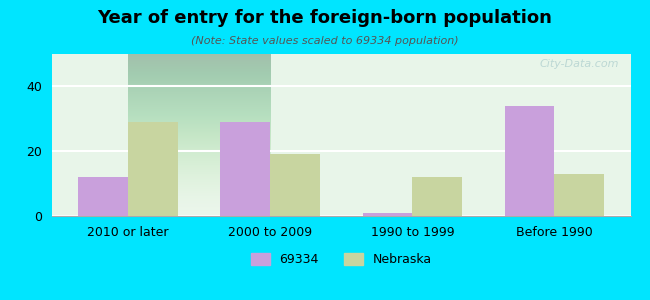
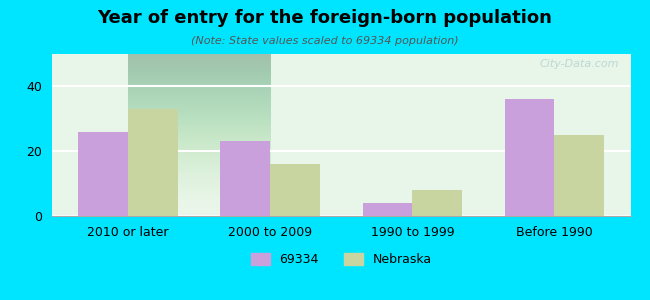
69334/2010 or later: 12 -> 26
Nebraska/2010 or later: 29 -> 33
69334/2000 to 2009: 29 -> 23
Nebraska/2000 to 2009: 19 -> 16
69334/1990 to 1999: 1 -> 4
Nebraska/1990 to 1999: 12 -> 8
69334/Before 1990: 34 -> 36
Nebraska/Before 1990: 13 -> 25
